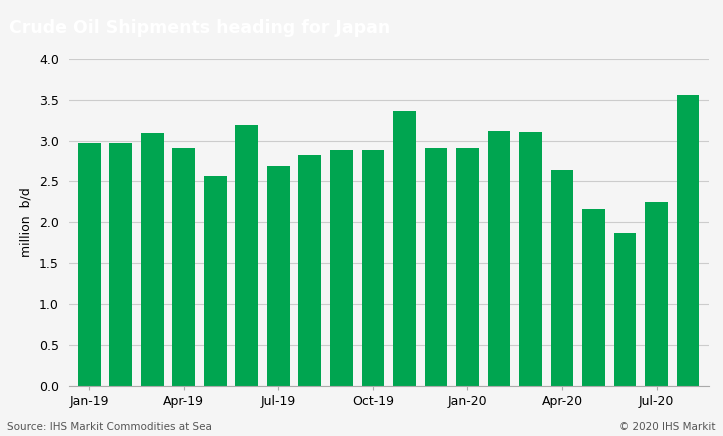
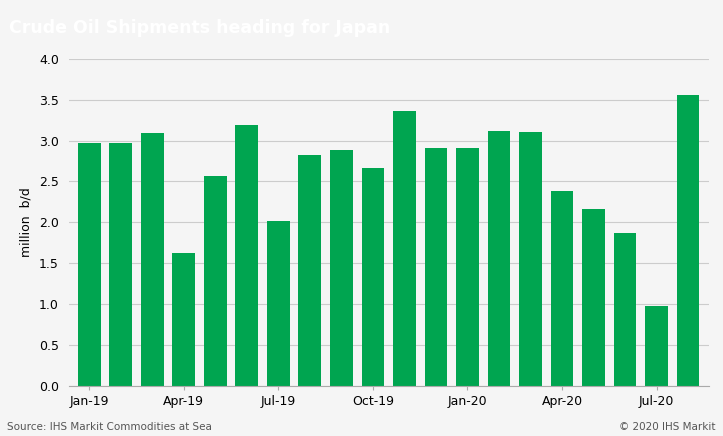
Apr-19: 2.91 -> 1.62
Jul-19: 2.69 -> 2.02
Oct-19: 2.88 -> 2.66
Apr-20: 2.64 -> 2.38
Jul-20: 2.25 -> 0.98
